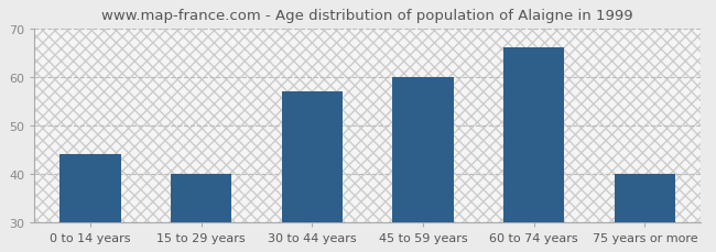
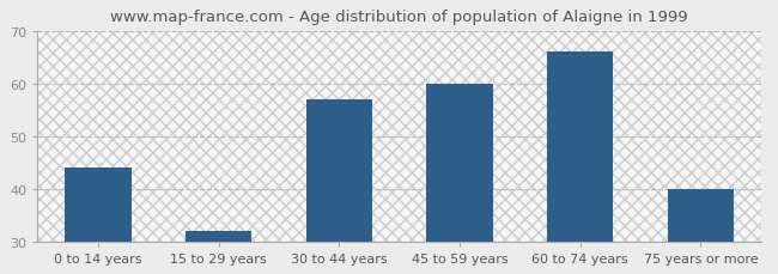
15 to 29 years: 40 -> 32
